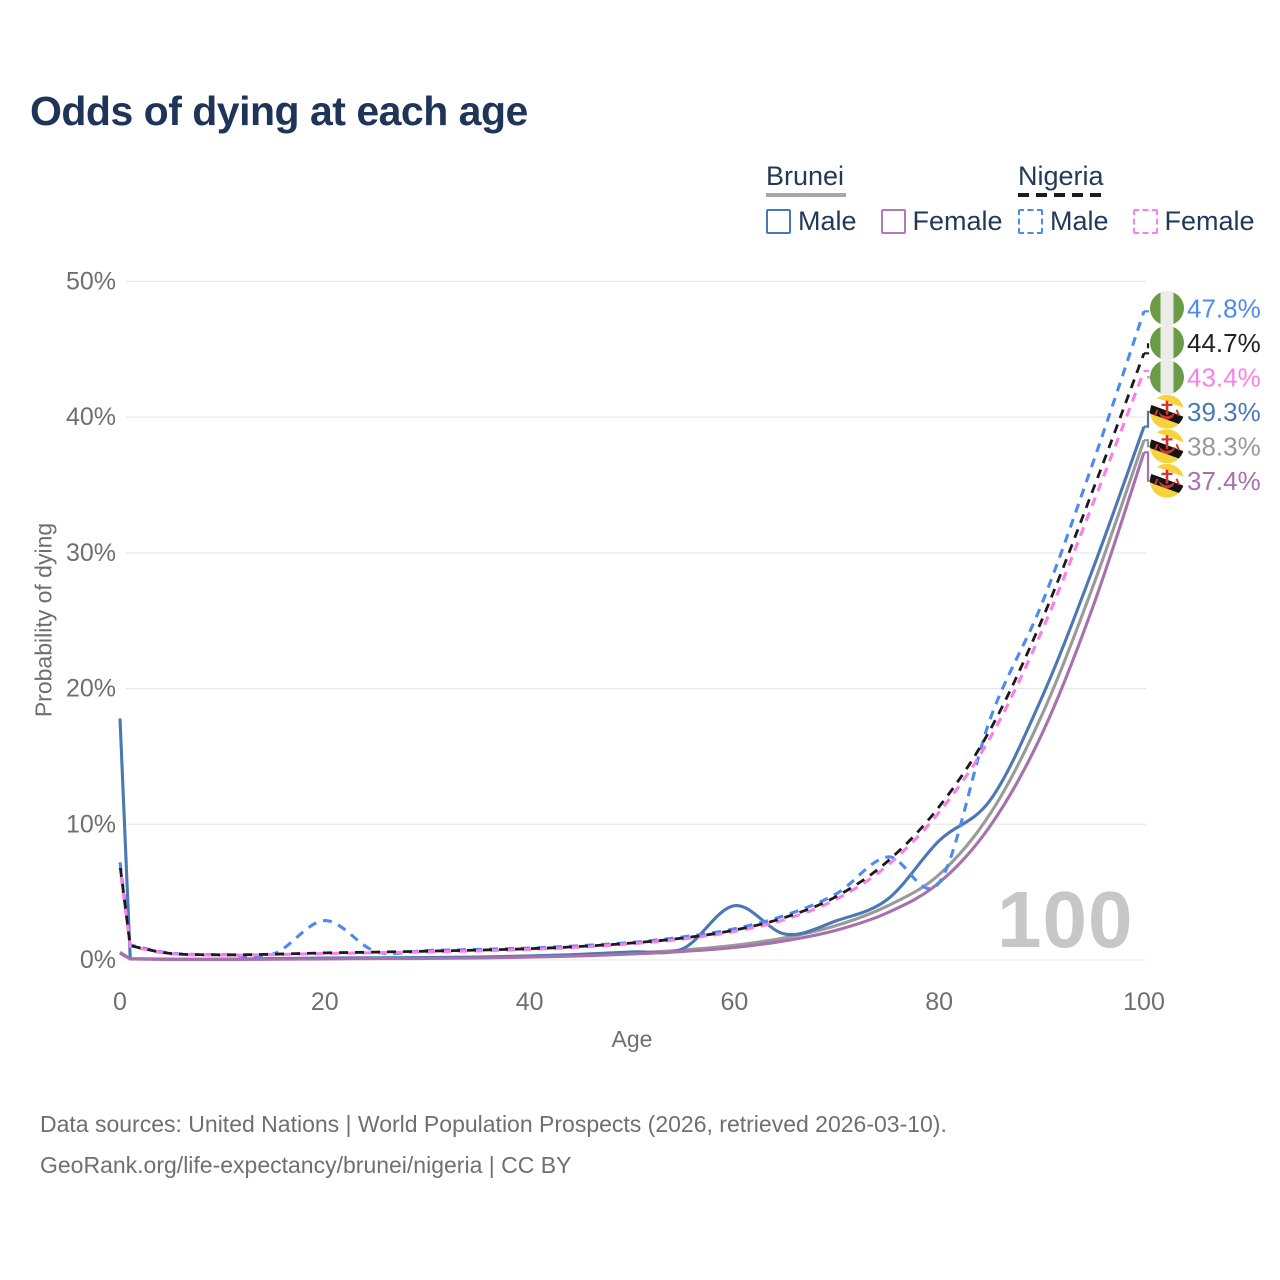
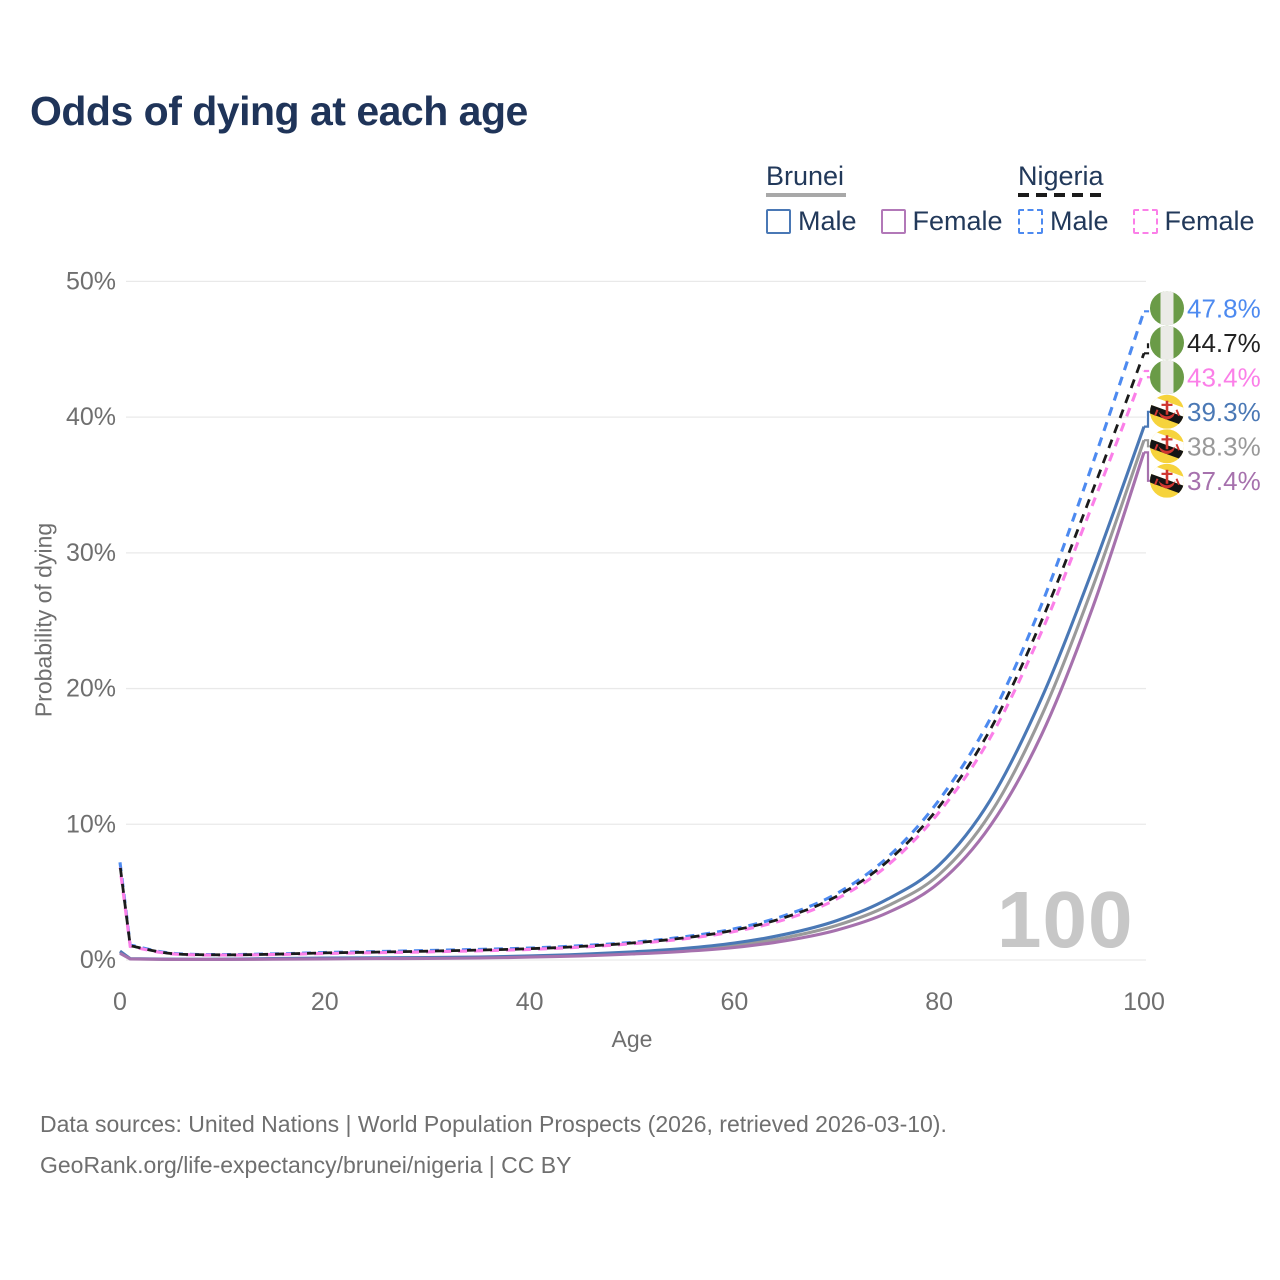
Brunei Male/0: 17.8% -> 0.7%
Nigeria Male/20: 2.9% -> 0.6%
Brunei Male/60: 4.0% -> 1.2%
Nigeria Male/80: 5.7% -> 11.8%
Brunei Male/80: 8.8% -> 7.0%
